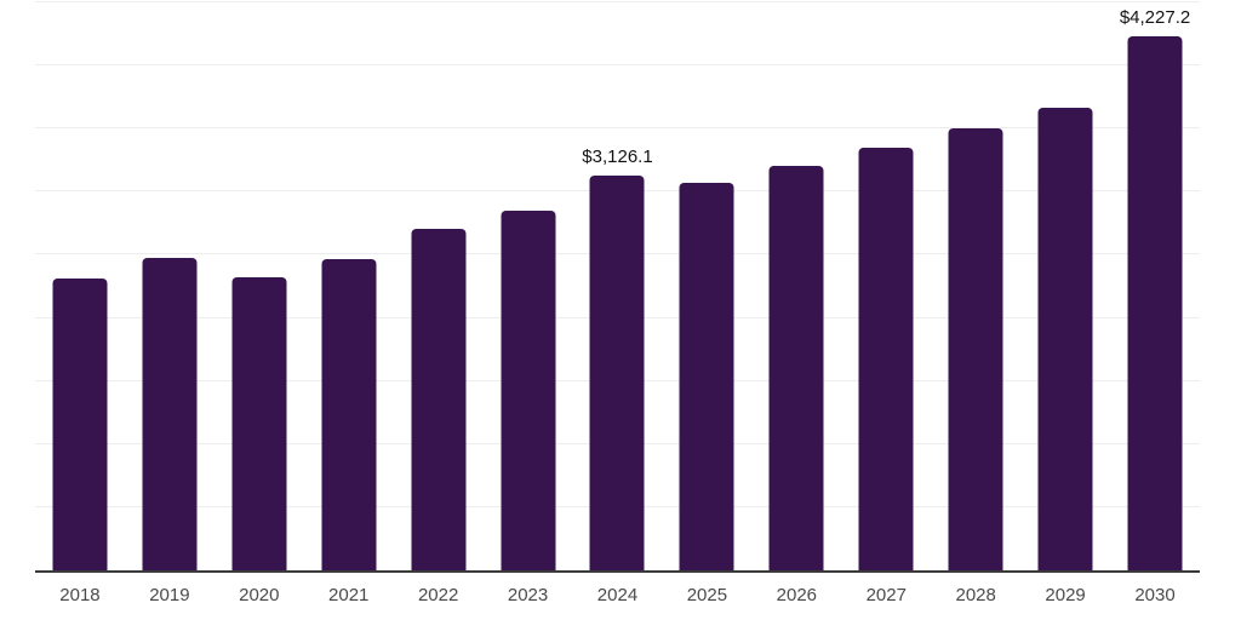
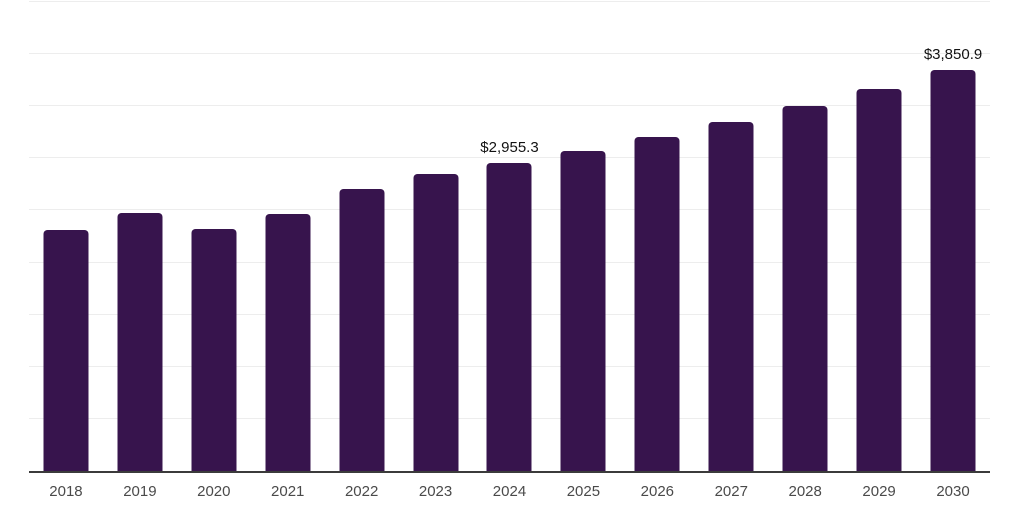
2024: $3,126.1 -> $2,955.3
2030: $4,227.2 -> $3,850.9
